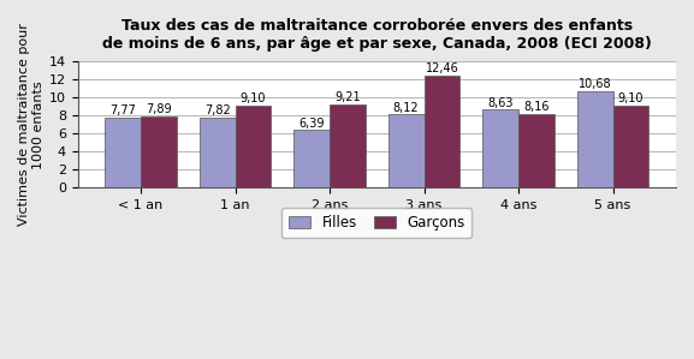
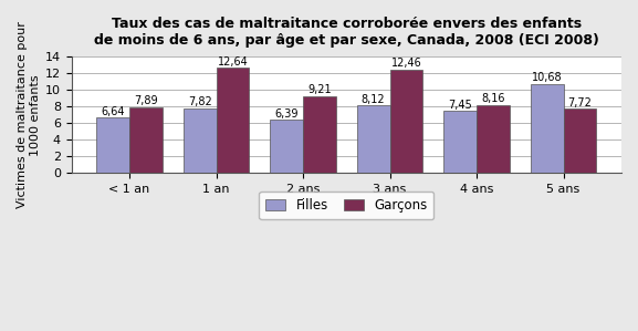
Filles/< 1 an: 7,77 -> 6,64
Garçons/1 an: 9,10 -> 12,64
Filles/4 ans: 8,63 -> 7,45
Garçons/5 ans: 9,10 -> 7,72
